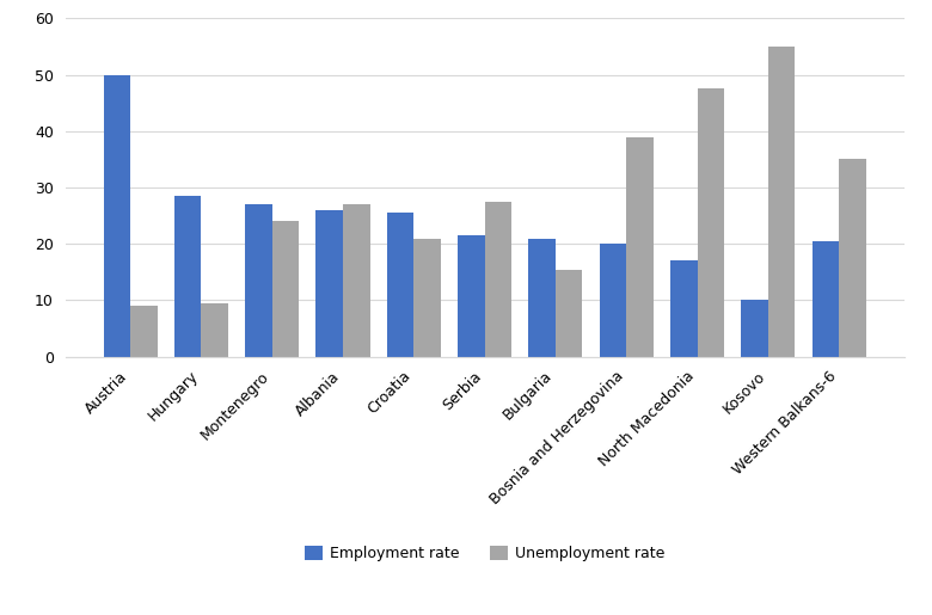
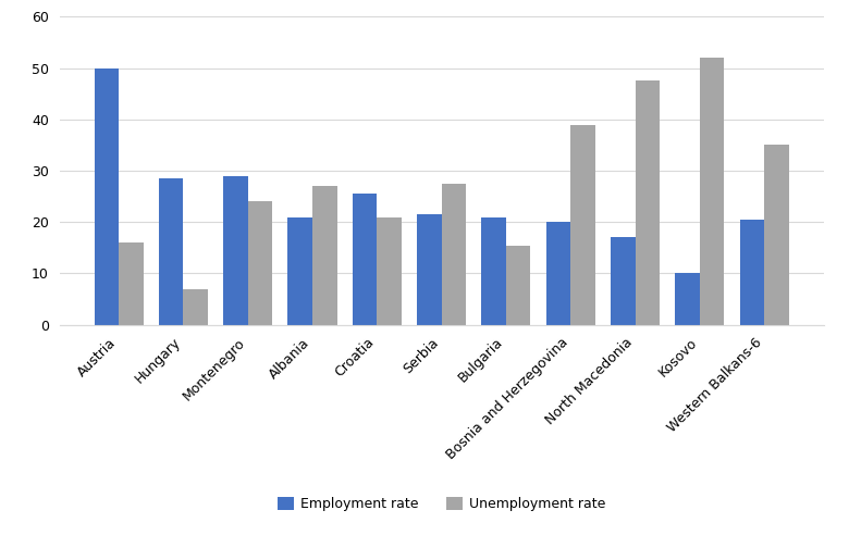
Unemployment rate/Austria: 9.0 -> 16.0
Unemployment rate/Hungary: 9.5 -> 7.0
Employment rate/Montenegro: 27.0 -> 29.0
Employment rate/Albania: 26.0 -> 21.0
Unemployment rate/Kosovo: 55.0 -> 52.0
